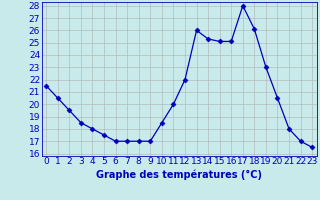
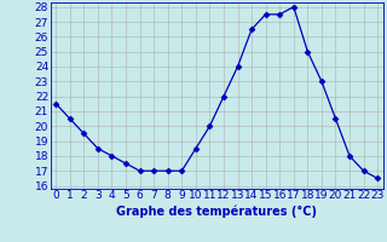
13: 26.0 -> 24.0
14: 25.3 -> 26.5
15: 25.1 -> 27.5
16: 25.1 -> 27.5
18: 26.1 -> 25.0
